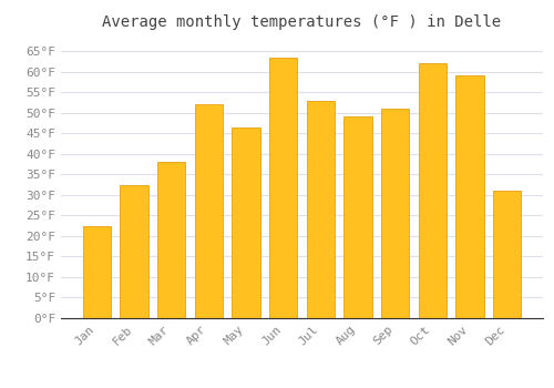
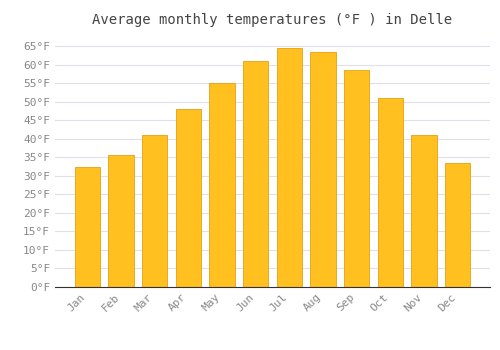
Jan: 22.5°F -> 32.5°F
Feb: 32.5°F -> 35.5°F
Mar: 38.0°F -> 41.0°F
Apr: 52.0°F -> 48.0°F
May: 46.5°F -> 55.0°F
Jun: 63.5°F -> 61.0°F
Jul: 53.0°F -> 64.5°F
Aug: 49.0°F -> 63.5°F
Sep: 51.0°F -> 58.5°F
Oct: 62.0°F -> 51.0°F
Nov: 59.0°F -> 41.0°F
Dec: 31.0°F -> 33.5°F
